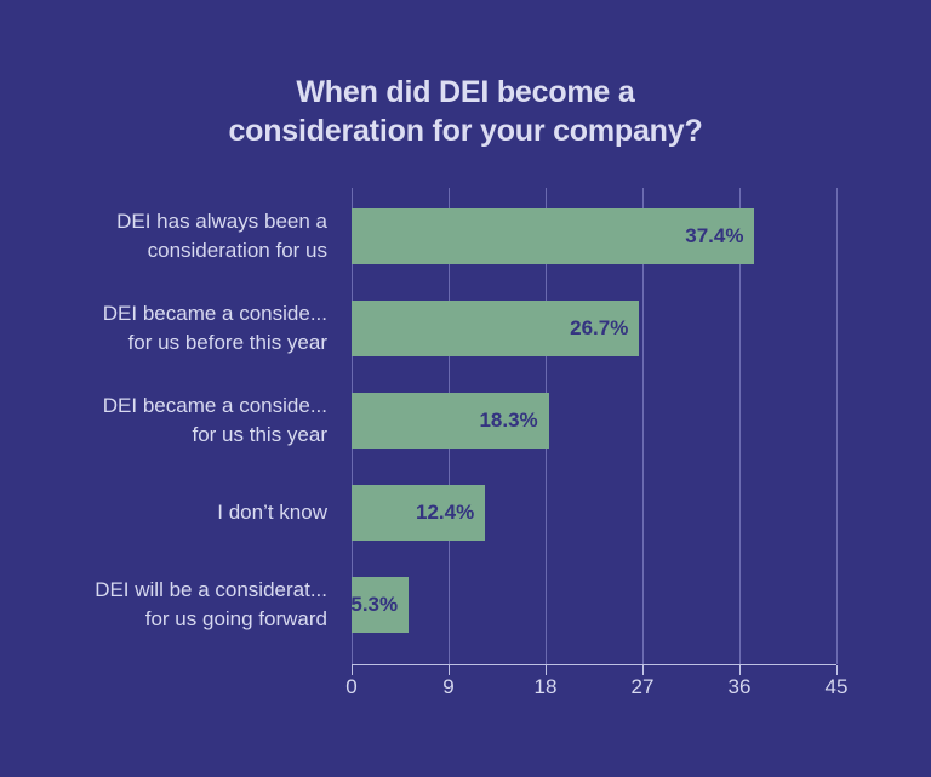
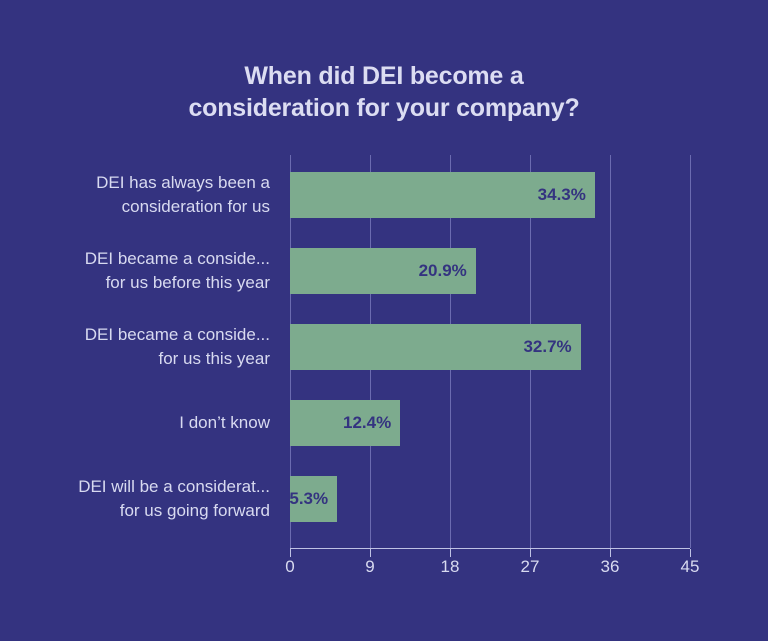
DEI has always been a consideration for us: 37.4% -> 34.3%
DEI became a conside... for us before this year: 26.7% -> 20.9%
DEI became a conside... for us this year: 18.3% -> 32.7%
